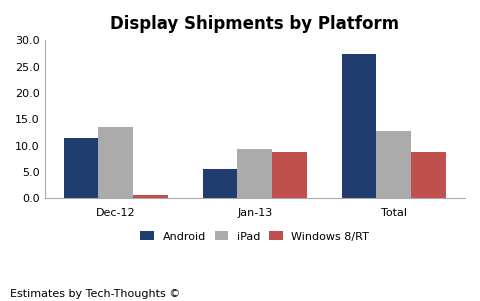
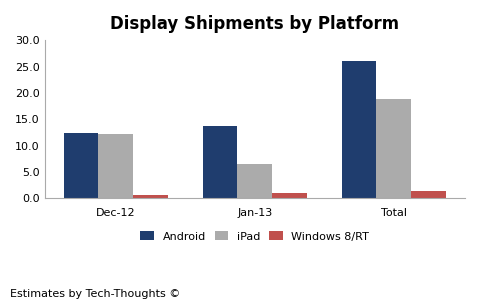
Android/Dec-12: 11.4 -> 12.4
iPad/Dec-12: 13.6 -> 12.2
Android/Jan-13: 5.6 -> 13.7
iPad/Jan-13: 9.4 -> 6.5
Windows 8/RT/Jan-13: 8.8 -> 1.0
Android/Total: 27.4 -> 26.0
iPad/Total: 12.8 -> 18.8
Windows 8/RT/Total: 8.8 -> 1.4
